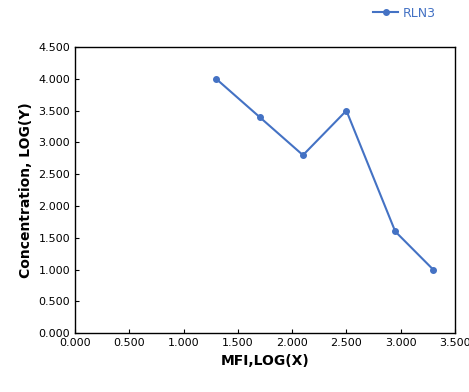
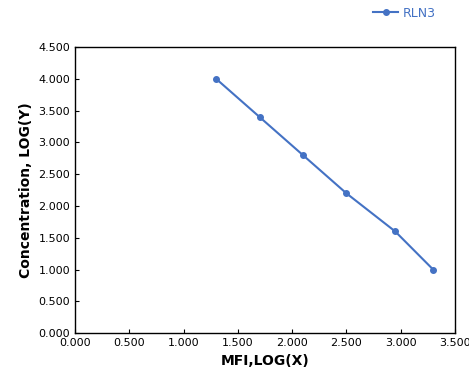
2.500: 3.5 -> 2.2
